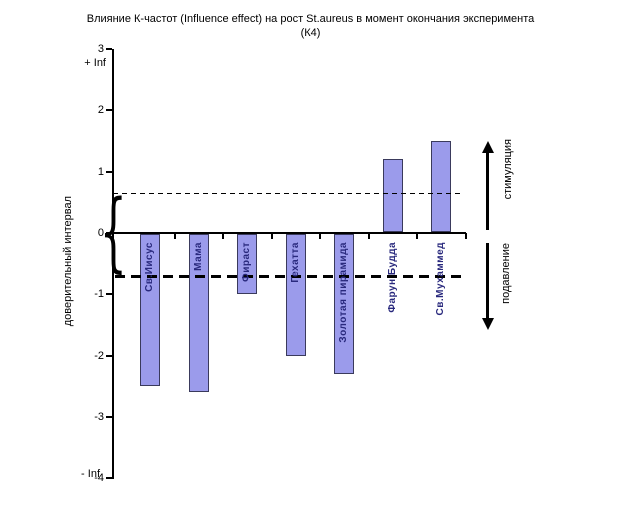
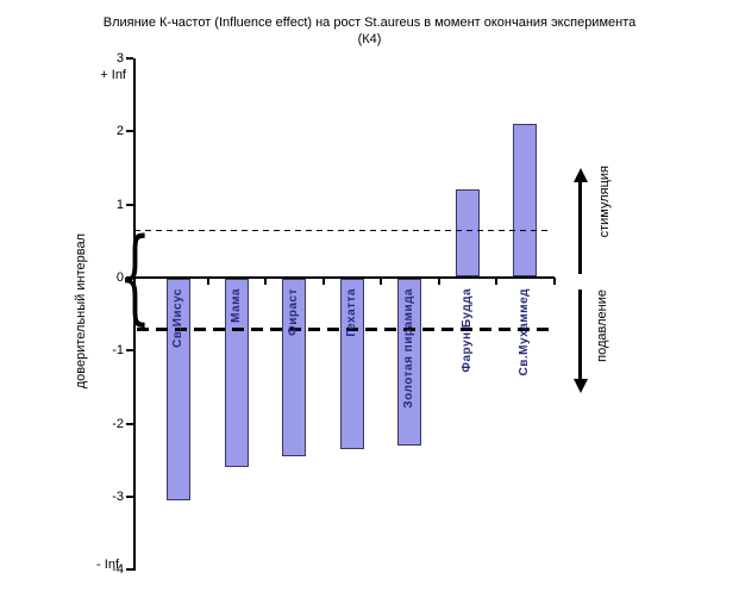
Св.Иисус: -2.5 -> -3.0
Фираст: -1.0 -> -2.5
Гехатта: -2.0 -> -2.4
Св.Мухаммед: 1.5 -> 2.1
